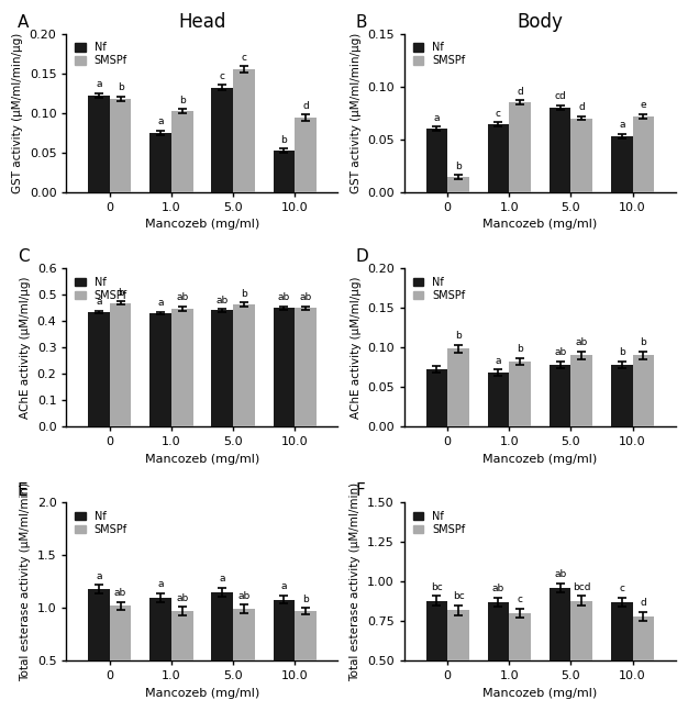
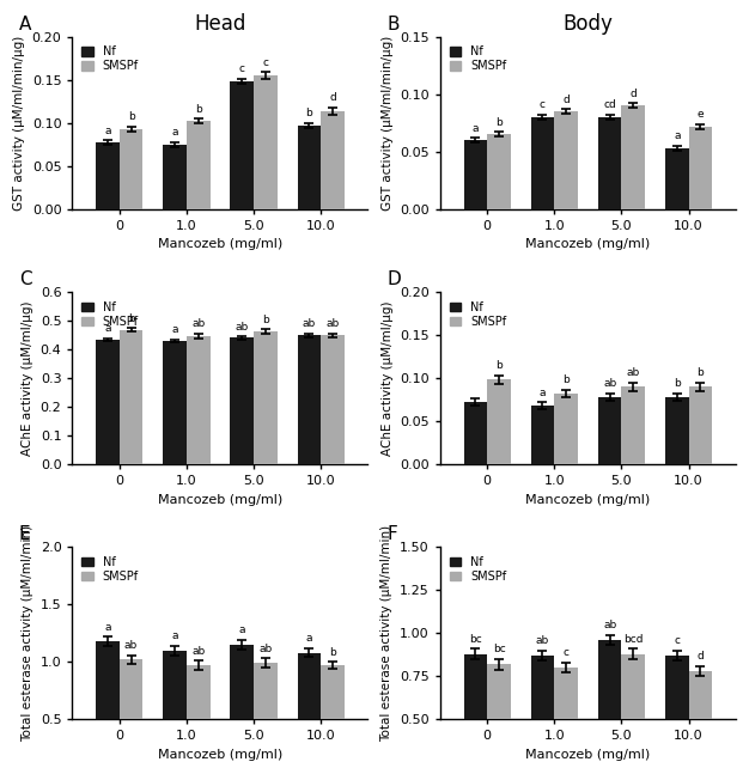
Head/Nf/0: 0.122 -> 0.077
Head/SMSPf/0: 0.118 -> 0.093
Head/Nf/5.0: 0.132 -> 0.148
Head/Nf/10.0: 0.052 -> 0.097
Head/SMSPf/10.0: 0.094 -> 0.114
Body/SMSPf/0: 0.014 -> 0.065
Body/Nf/1.0: 0.064 -> 0.080
Body/SMSPf/5.0: 0.070 -> 0.090
